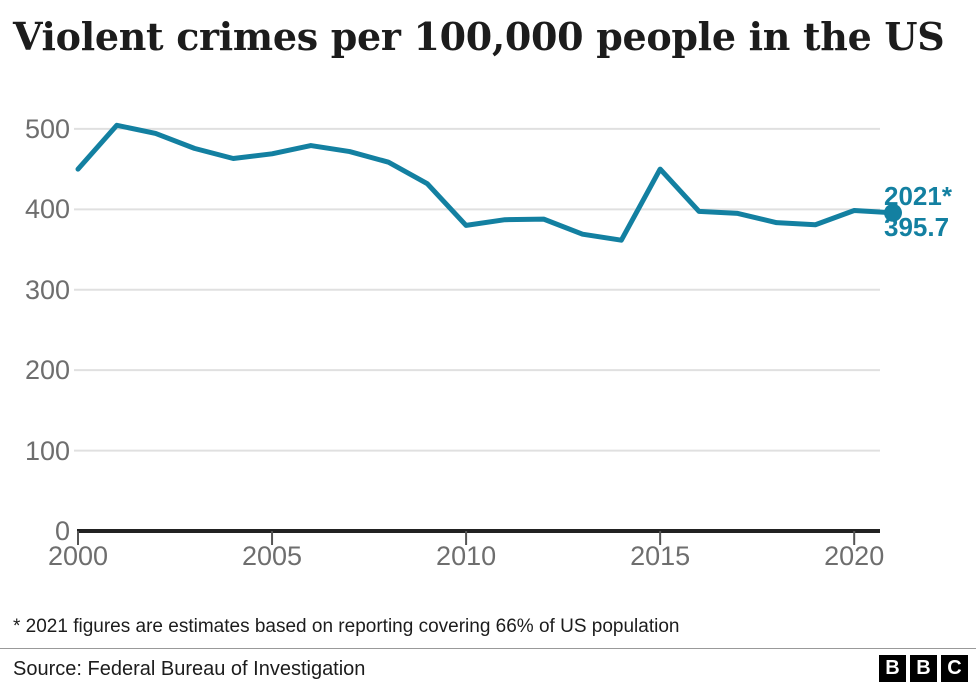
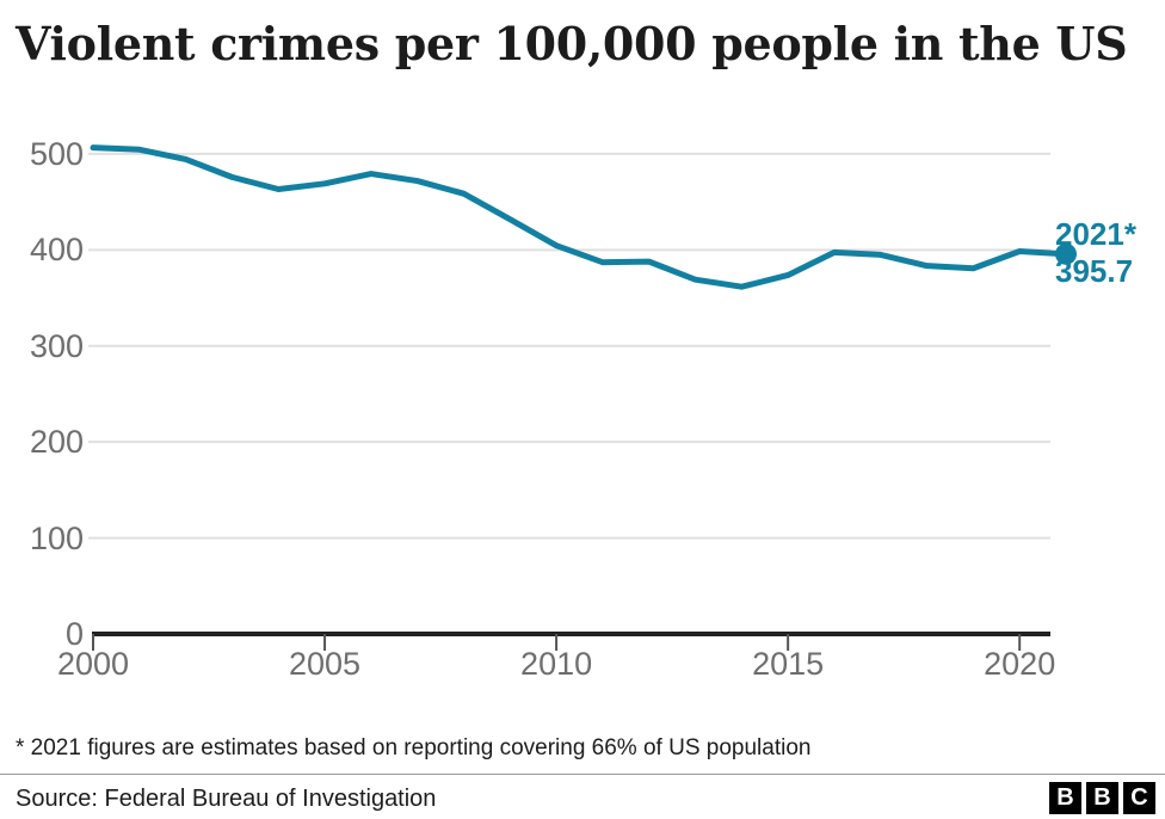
2000: 450 -> 510
2010: 380 -> 400
2015: 450 -> 370
